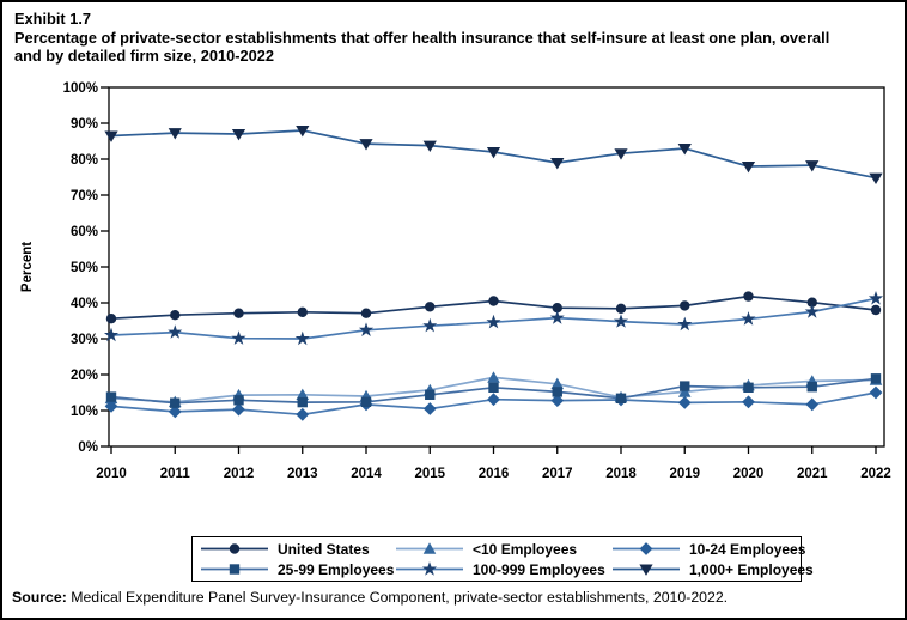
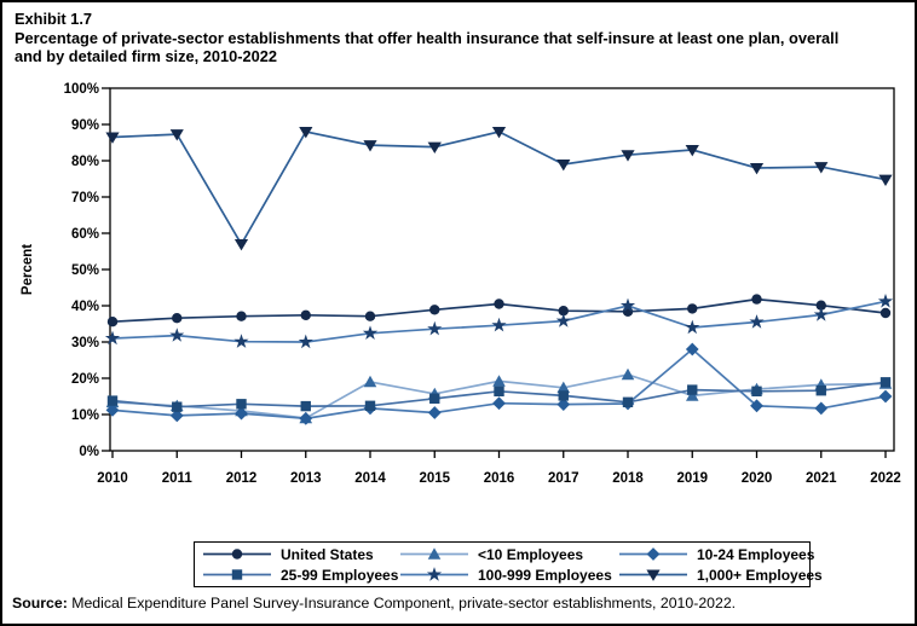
<10 Employees/2012: 14% -> 11%
1,000+ Employees/2012: 87% -> 57%
<10 Employees/2013: 14% -> 9%
<10 Employees/2014: 14% -> 19%
1,000+ Employees/2016: 82% -> 88%
<10 Employees/2018: 14% -> 21%
100-999 Employees/2018: 35% -> 40%
10-24 Employees/2019: 12% -> 28%
